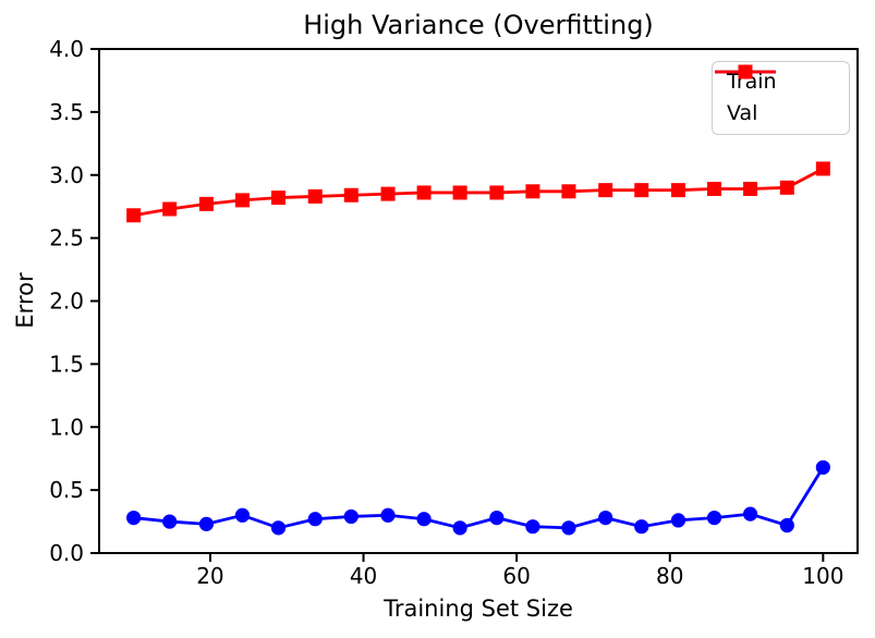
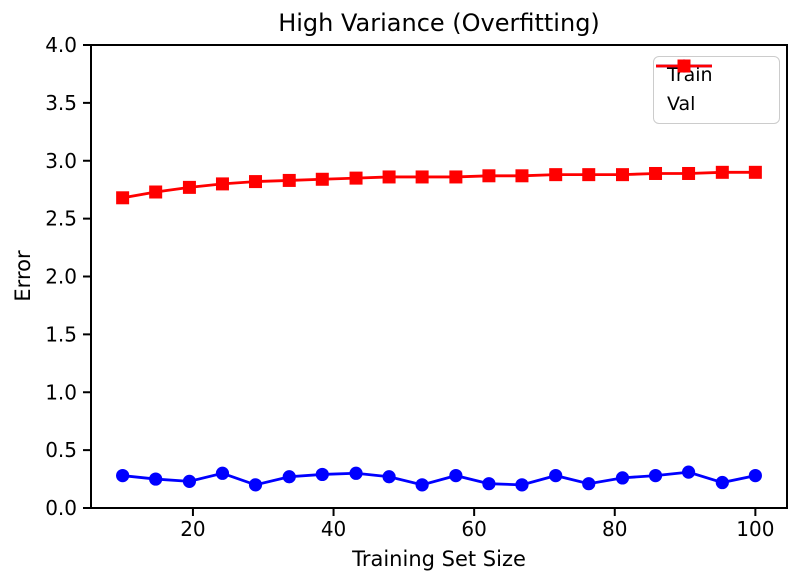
Train/100: 0.68 -> 0.28
Val/100: 3.05 -> 2.90
